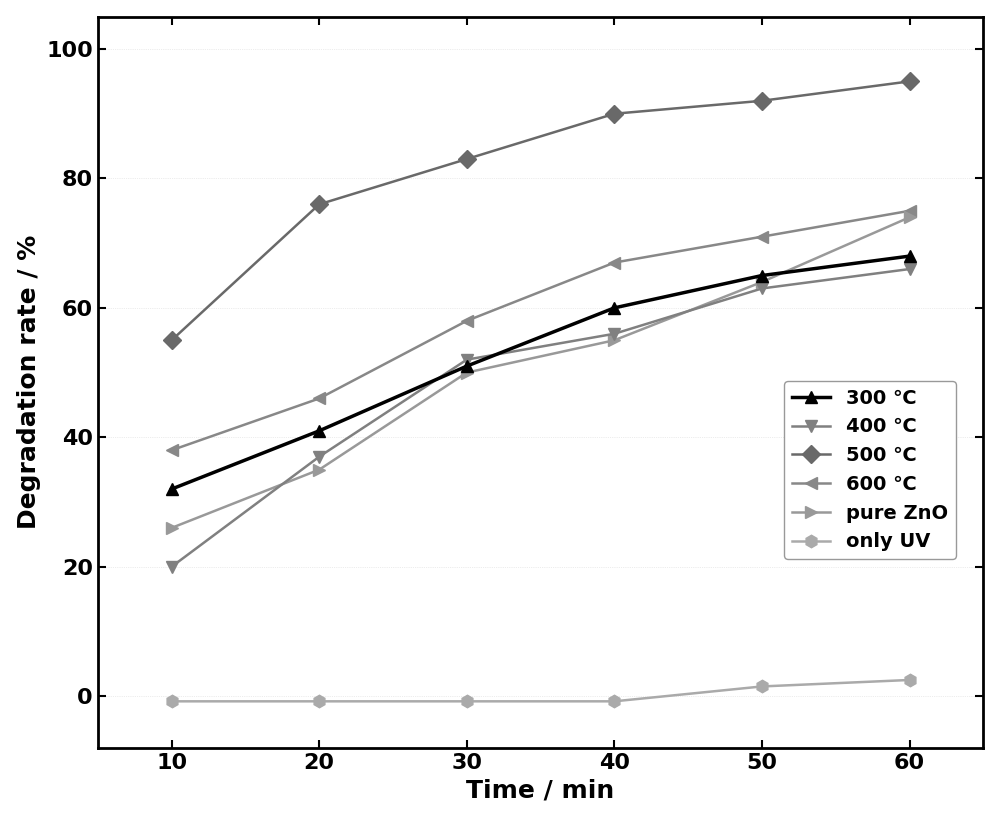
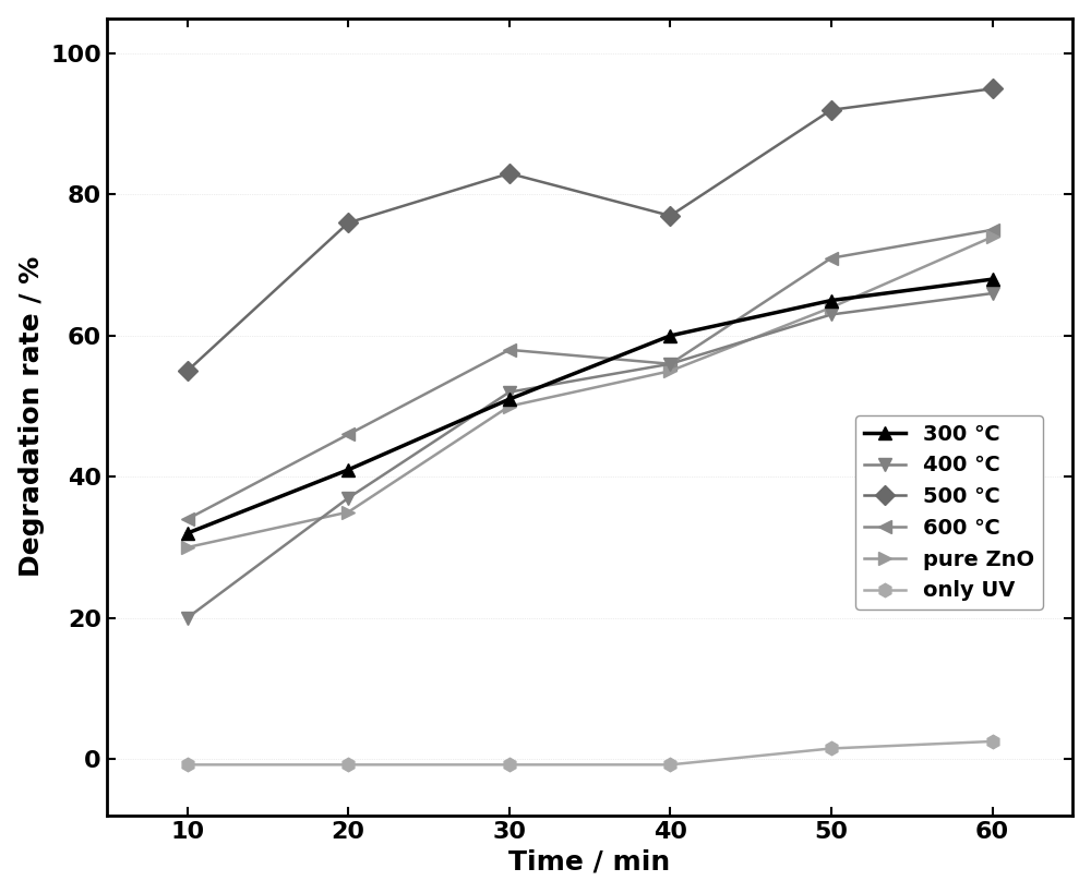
600 ℃/10: 38 -> 34
pure ZnO/10: 26 -> 30
500 ℃/40: 90 -> 77
600 ℃/40: 67 -> 56
